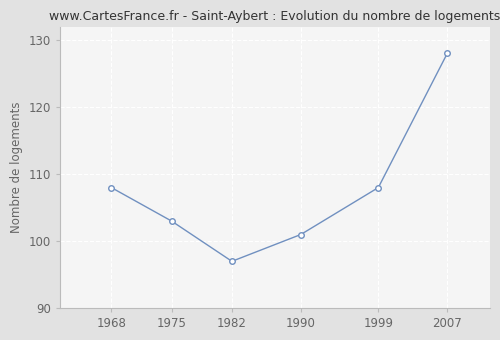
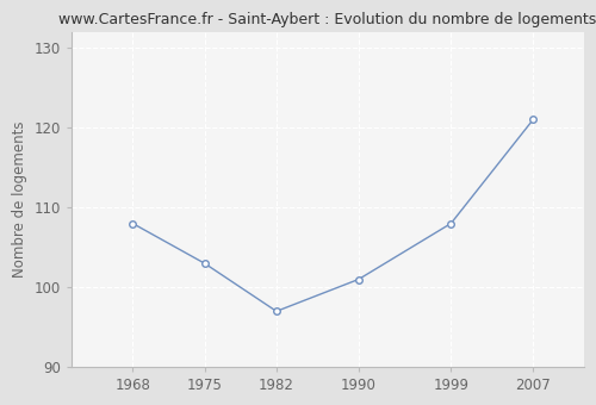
2007: 128 -> 121
